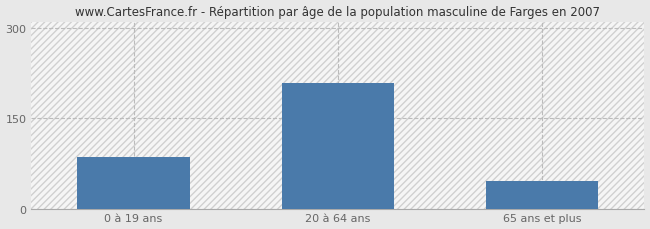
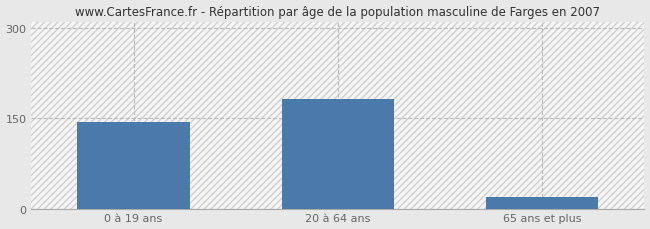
0 à 19 ans: 86 -> 143
20 à 64 ans: 208 -> 182
65 ans et plus: 46 -> 20
